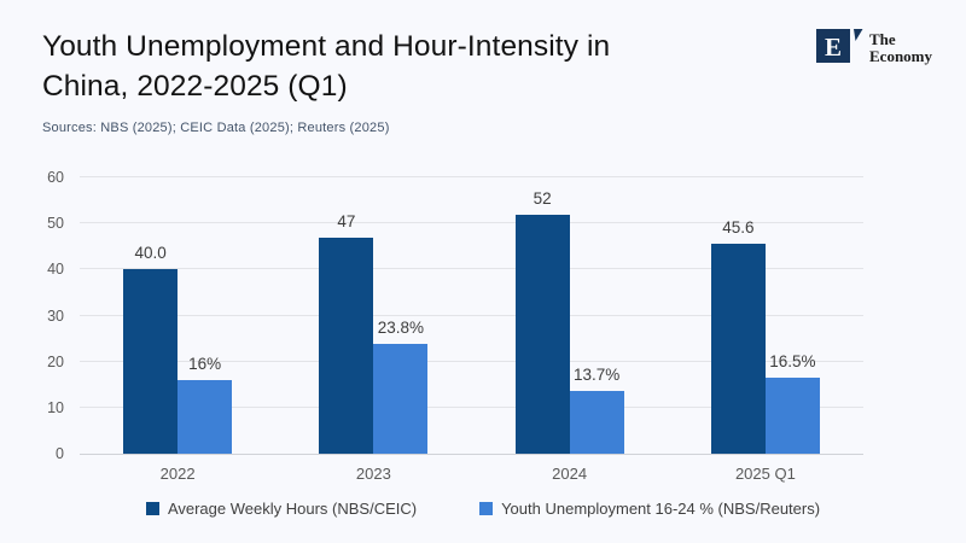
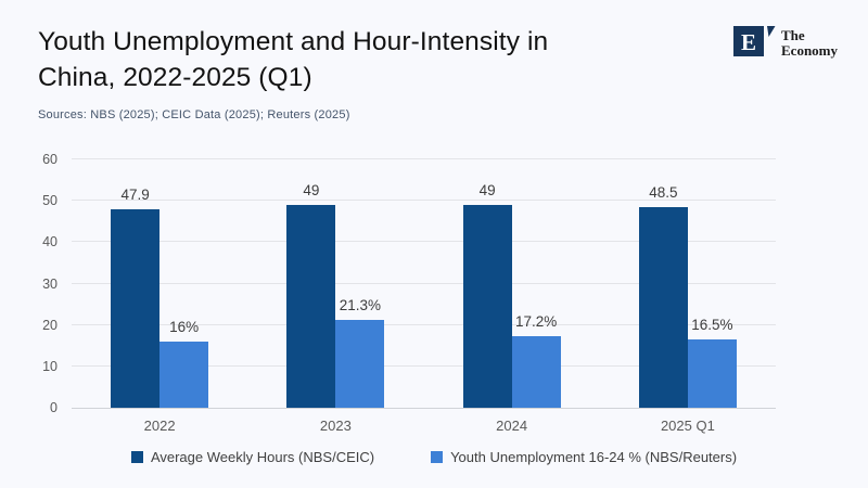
Average Weekly Hours (NBS/CEIC)/2022: 40.0 -> 47.9
Average Weekly Hours (NBS/CEIC)/2023: 47 -> 49
Youth Unemployment 16-24 % (NBS/Reuters)/2023: 23.8% -> 21.3%
Average Weekly Hours (NBS/CEIC)/2024: 52 -> 49
Youth Unemployment 16-24 % (NBS/Reuters)/2024: 13.7% -> 17.2%
Average Weekly Hours (NBS/CEIC)/2025 Q1: 45.6 -> 48.5
